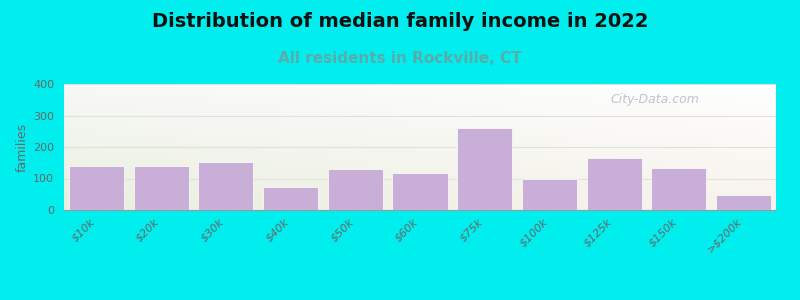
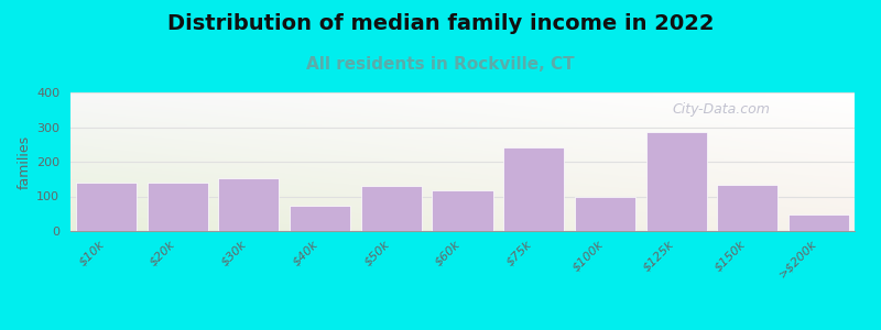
$75k: 260 -> 242
$125k: 165 -> 285
